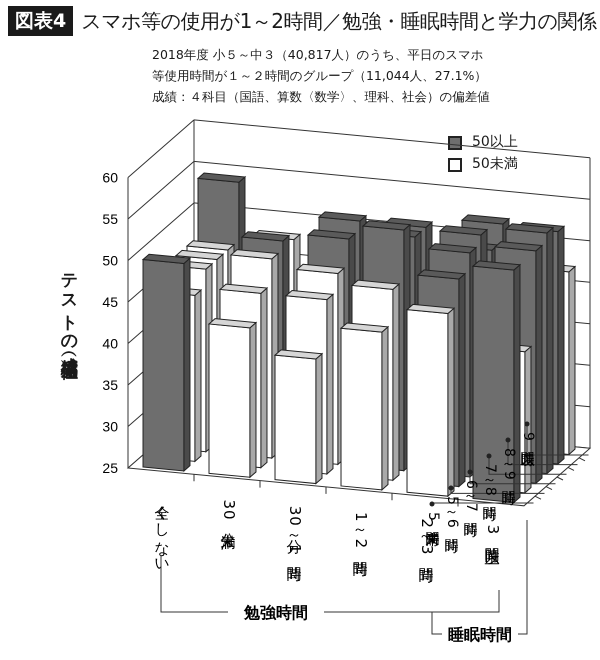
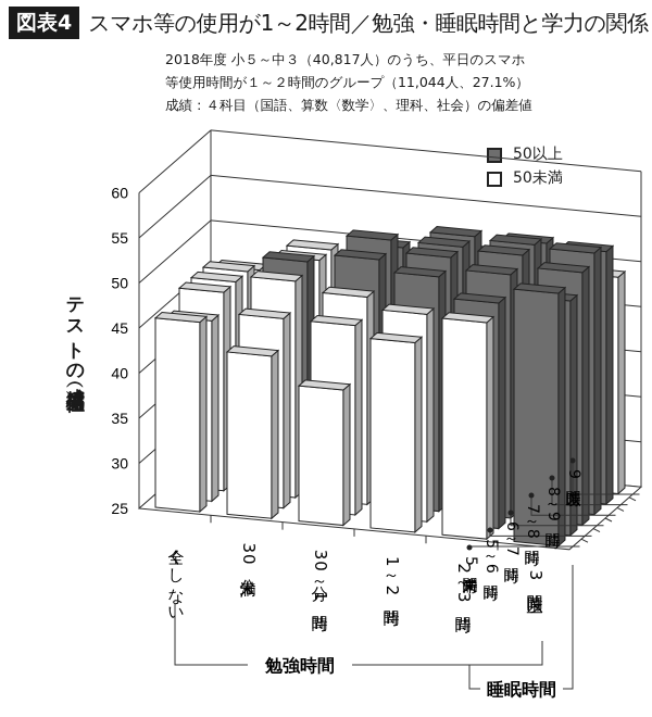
5時間未満/全くしない: 50 -> 46
9時間以上/全くしない: 54 -> 46
9時間以上/30分未満: 39 -> 49
5時間未満/1～2時間: 44 -> 46
6～7時間/1～2時間: 54 -> 51
9時間以上/1～2時間: 45 -> 52
5時間未満/2～3時間: 47 -> 49
8～9時間/2～3時間: 50 -> 53
5～6時間/3時間以上: 42 -> 51
9時間以上/3時間以上: 47 -> 49
